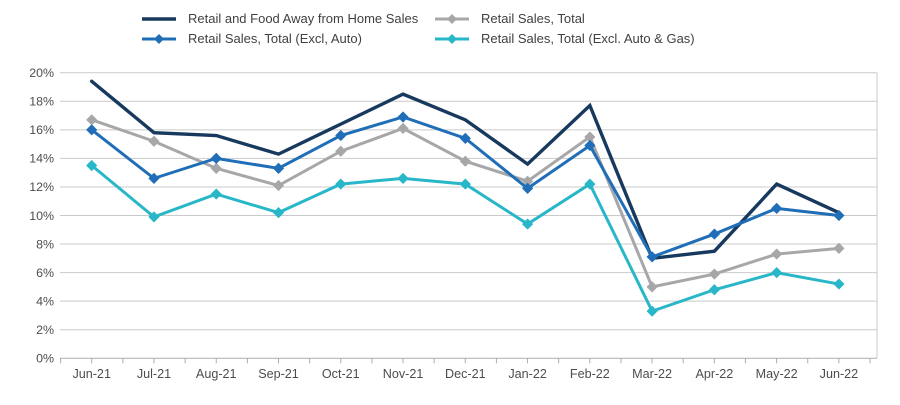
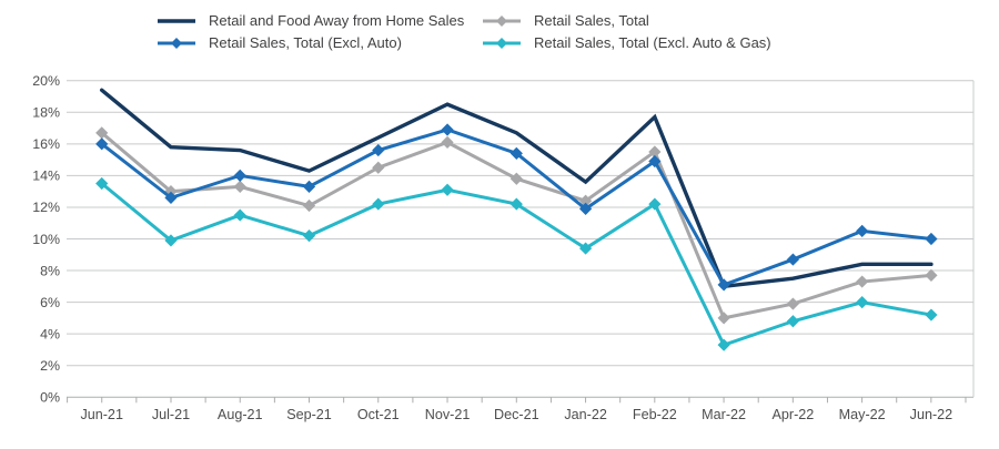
Retail Sales, Total/Jul-21: 15.2% -> 13.0%
Retail Sales, Total (Excl. Auto & Gas)/Nov-21: 12.6% -> 13.1%
Retail and Food Away from Home Sales/May-22: 12.2% -> 8.4%
Retail and Food Away from Home Sales/Jun-22: 10.2% -> 8.4%
